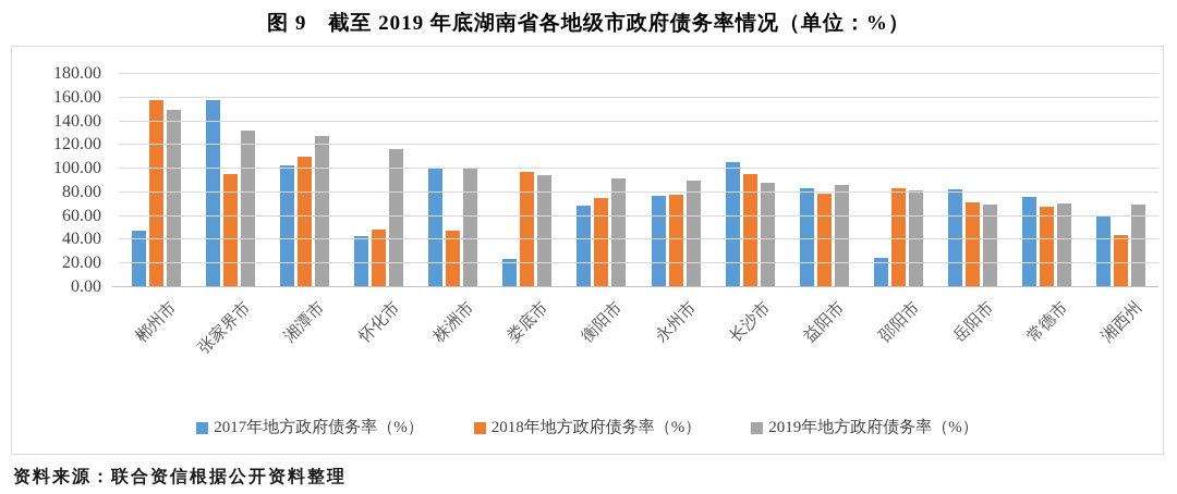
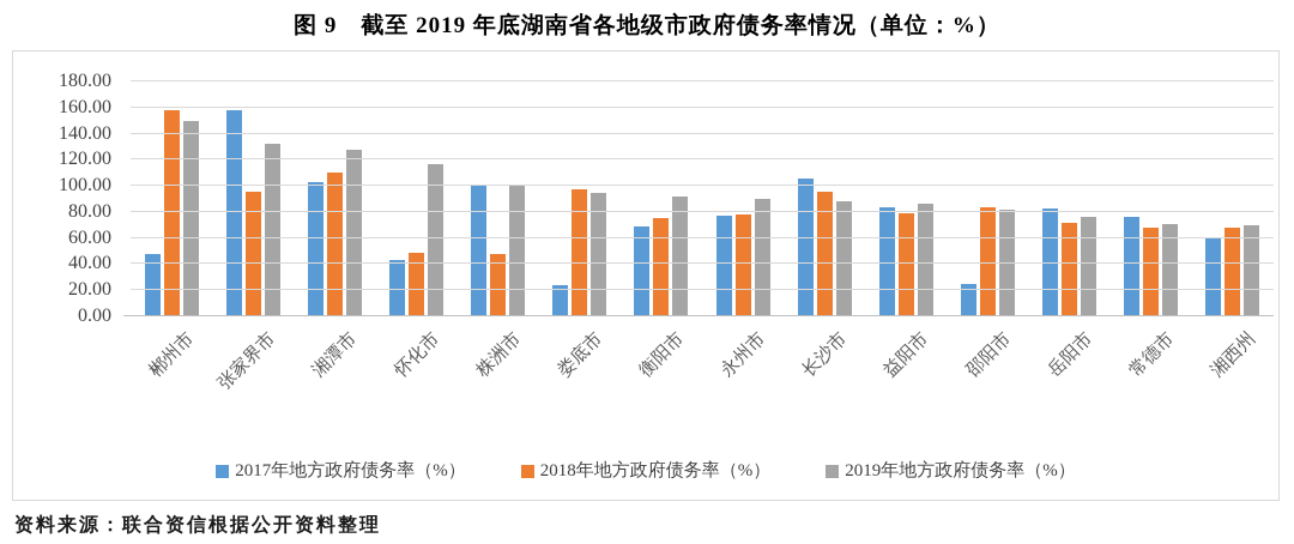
2019年地方政府债务率（%）/岳阳市: 69 -> 75
2018年地方政府债务率（%）/湘西州: 43 -> 67
